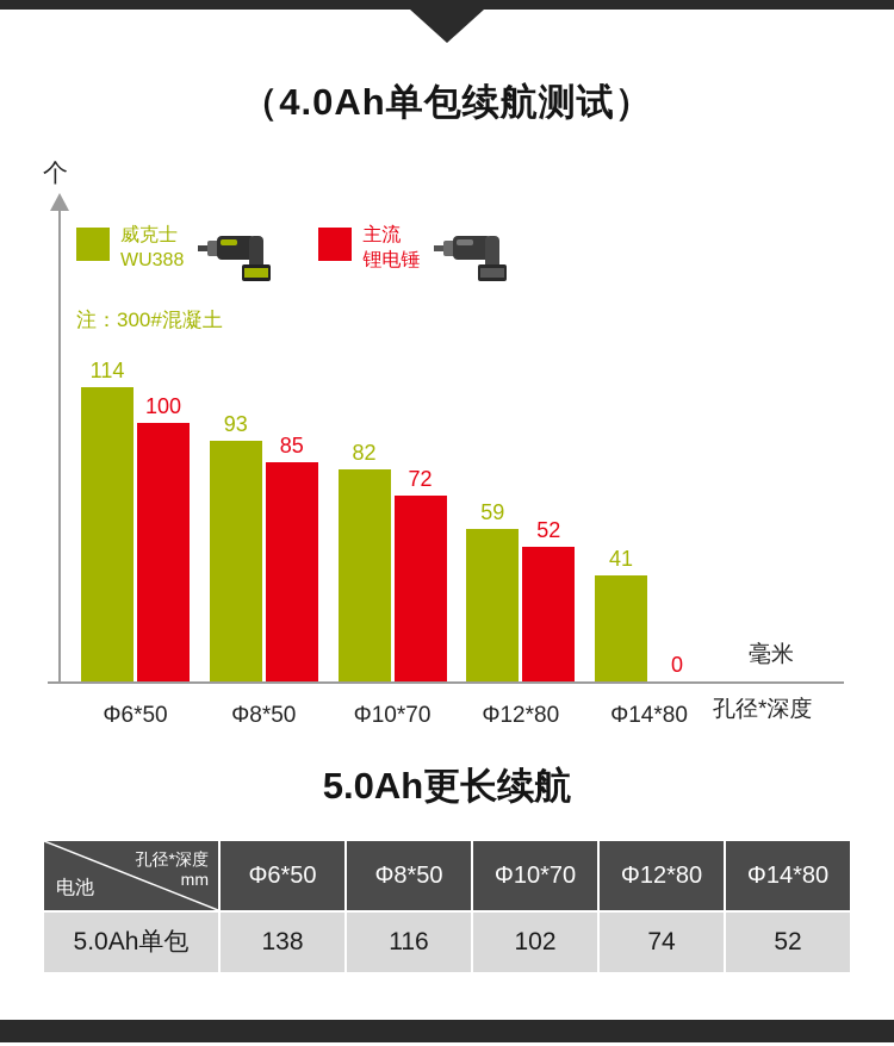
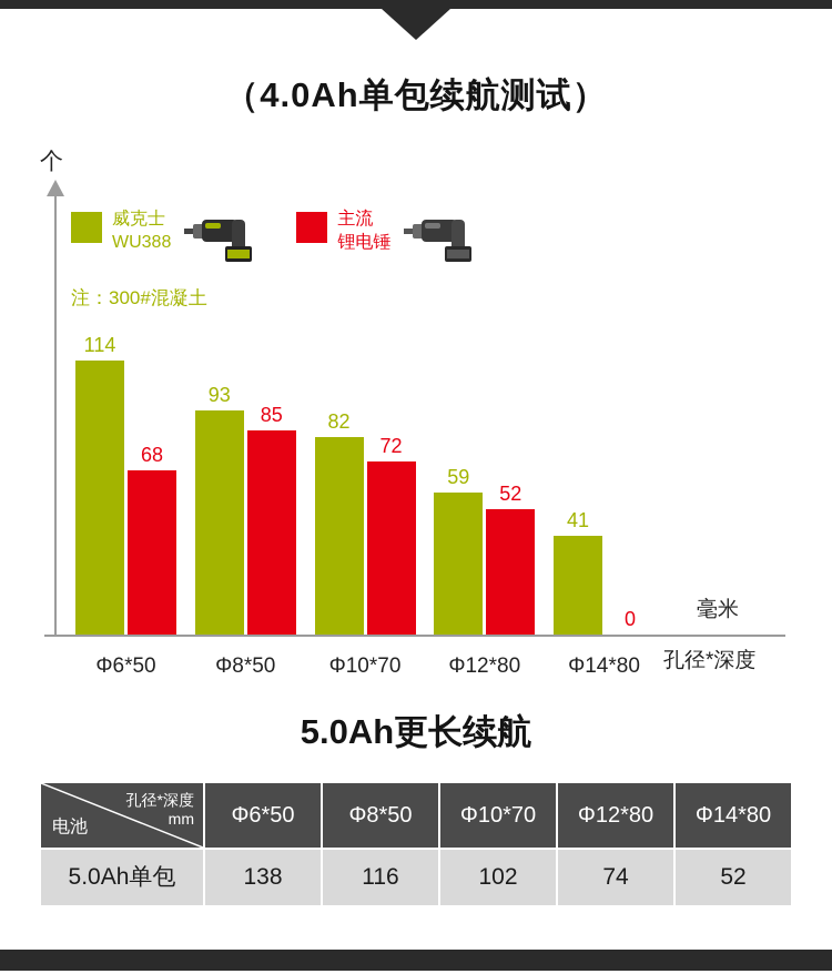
主流 锂电锤/Φ6*50: 100 -> 68
